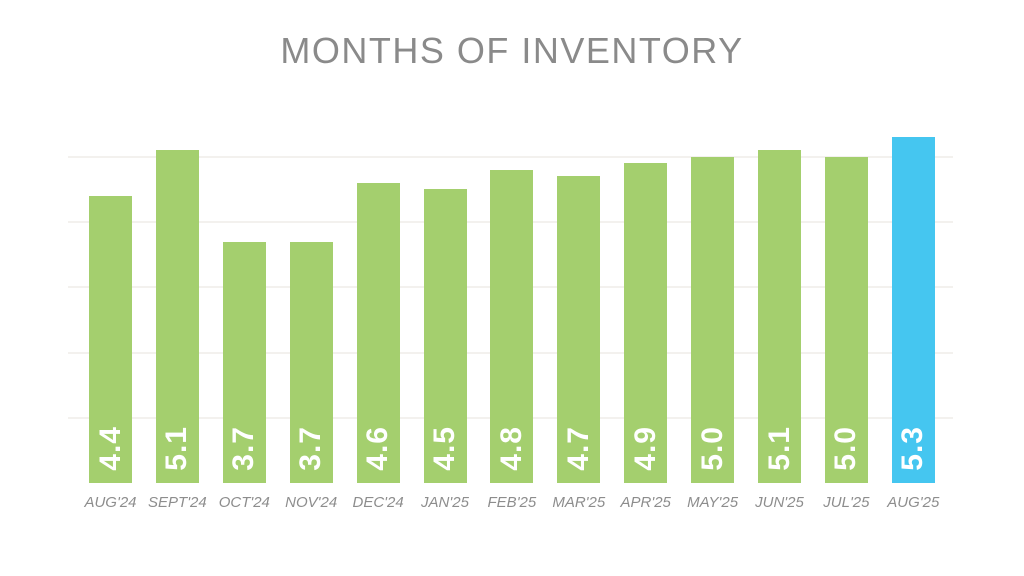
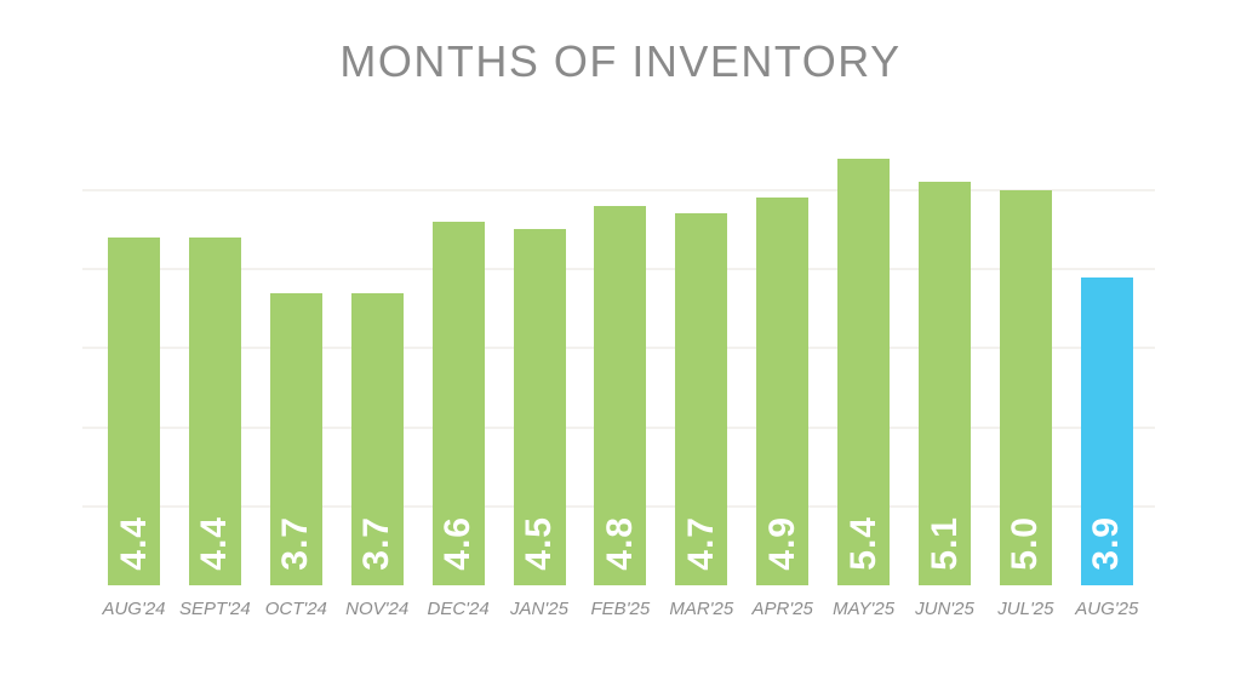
SEPT'24: 5.1 -> 4.4
MAY'25: 5.0 -> 5.4
AUG'25: 5.3 -> 3.9
